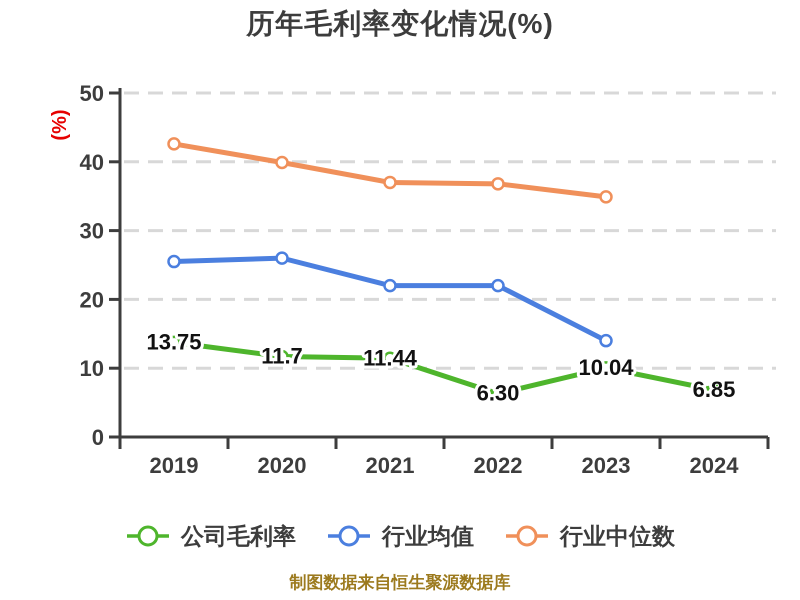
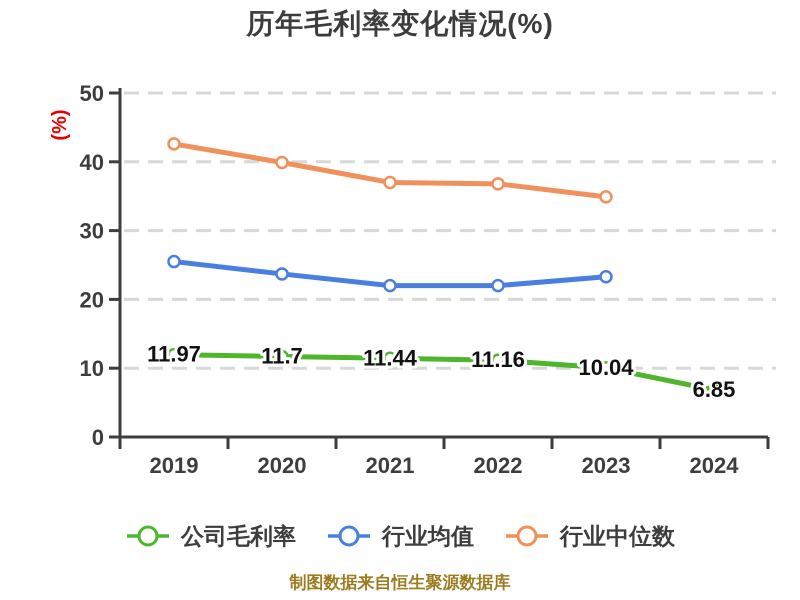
公司毛利率/2019: 13.75 -> 11.97
行业均值/2020: 26 -> 24
公司毛利率/2022: 6.30 -> 11.16
行业均值/2023: 14 -> 23
